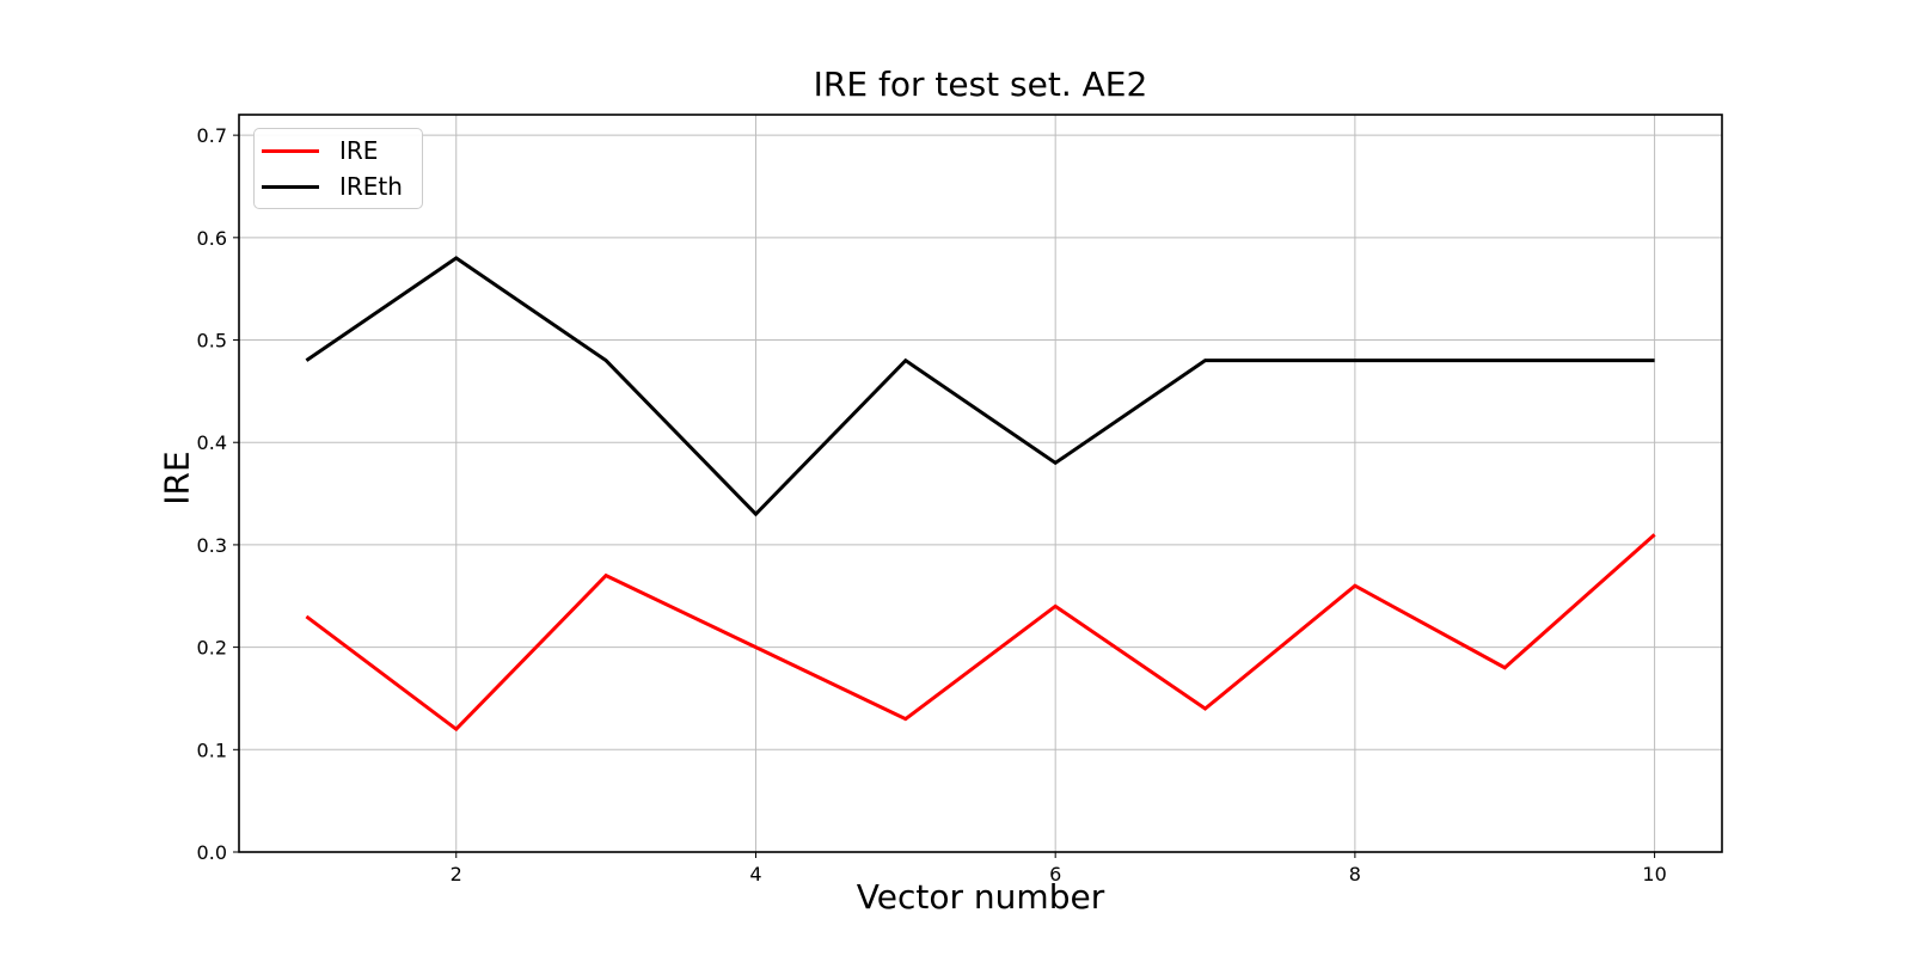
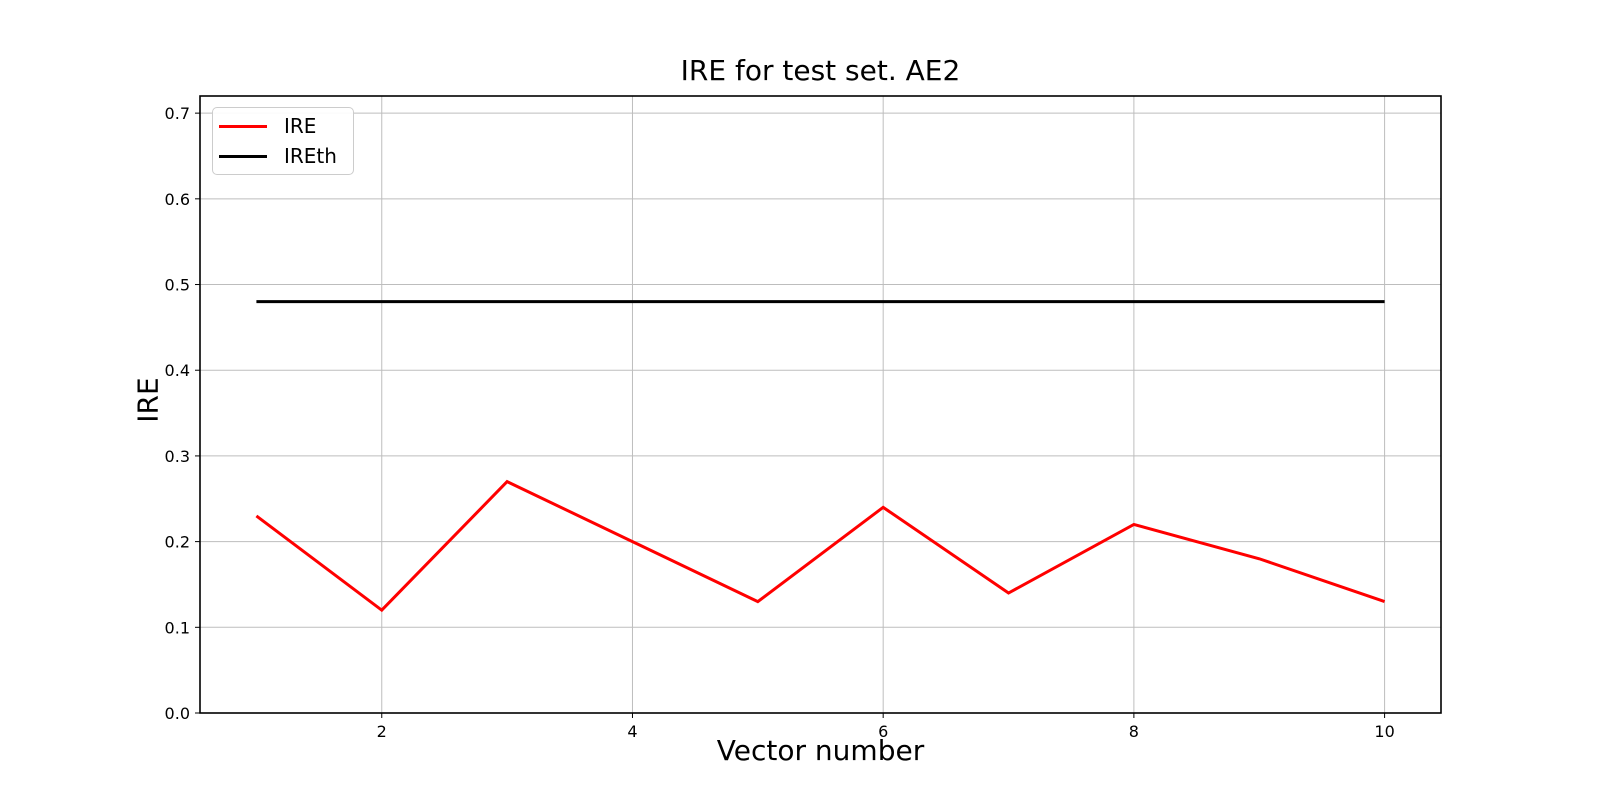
IREth/2: 0.58 -> 0.48
IREth/4: 0.33 -> 0.48
IREth/6: 0.38 -> 0.48
IRE/8: 0.26 -> 0.22
IRE/10: 0.31 -> 0.13
